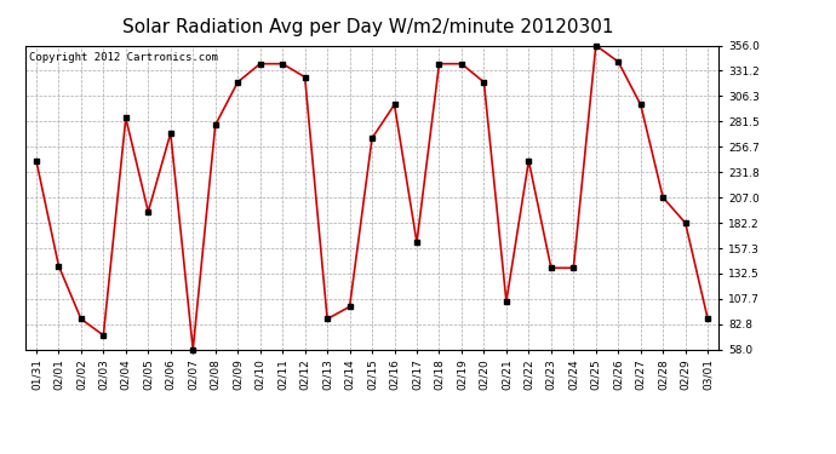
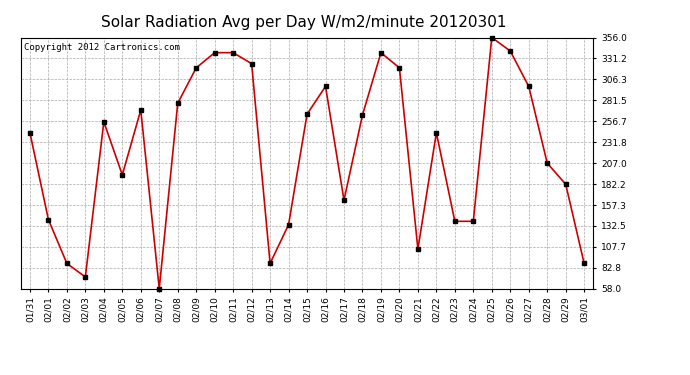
02/04: 285 -> 256
02/14: 100 -> 134
02/18: 338 -> 264
